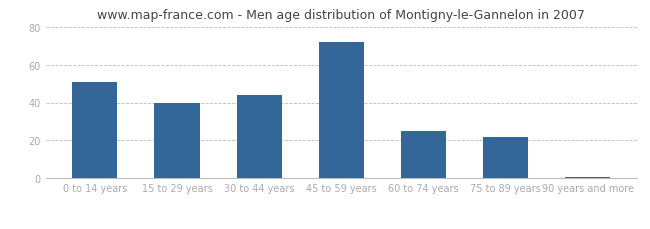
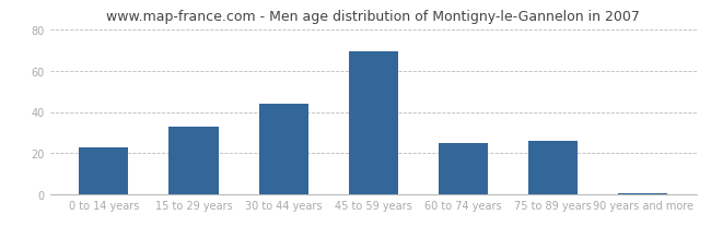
0 to 14 years: 51 -> 23
15 to 29 years: 40 -> 33
45 to 59 years: 72 -> 69
75 to 89 years: 22 -> 26
